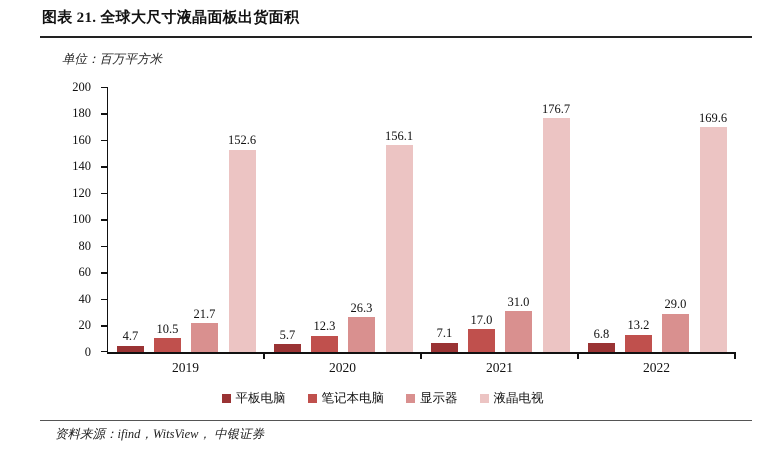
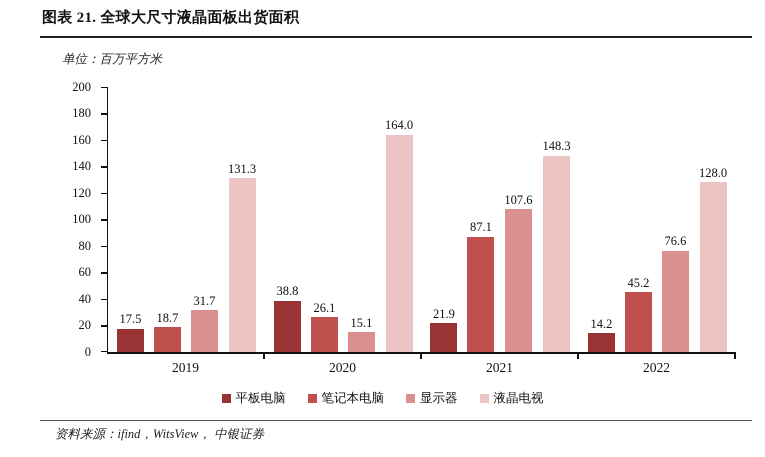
平板电脑/2019: 4.7 -> 17.5
笔记本电脑/2019: 10.5 -> 18.7
显示器/2019: 21.7 -> 31.7
液晶电视/2019: 152.6 -> 131.3
平板电脑/2020: 5.7 -> 38.8
笔记本电脑/2020: 12.3 -> 26.1
显示器/2020: 26.3 -> 15.1
液晶电视/2020: 156.1 -> 164.0
平板电脑/2021: 7.1 -> 21.9
笔记本电脑/2021: 17.0 -> 87.1
显示器/2021: 31.0 -> 107.6
液晶电视/2021: 176.7 -> 148.3
平板电脑/2022: 6.8 -> 14.2
笔记本电脑/2022: 13.2 -> 45.2
显示器/2022: 29.0 -> 76.6
液晶电视/2022: 169.6 -> 128.0
